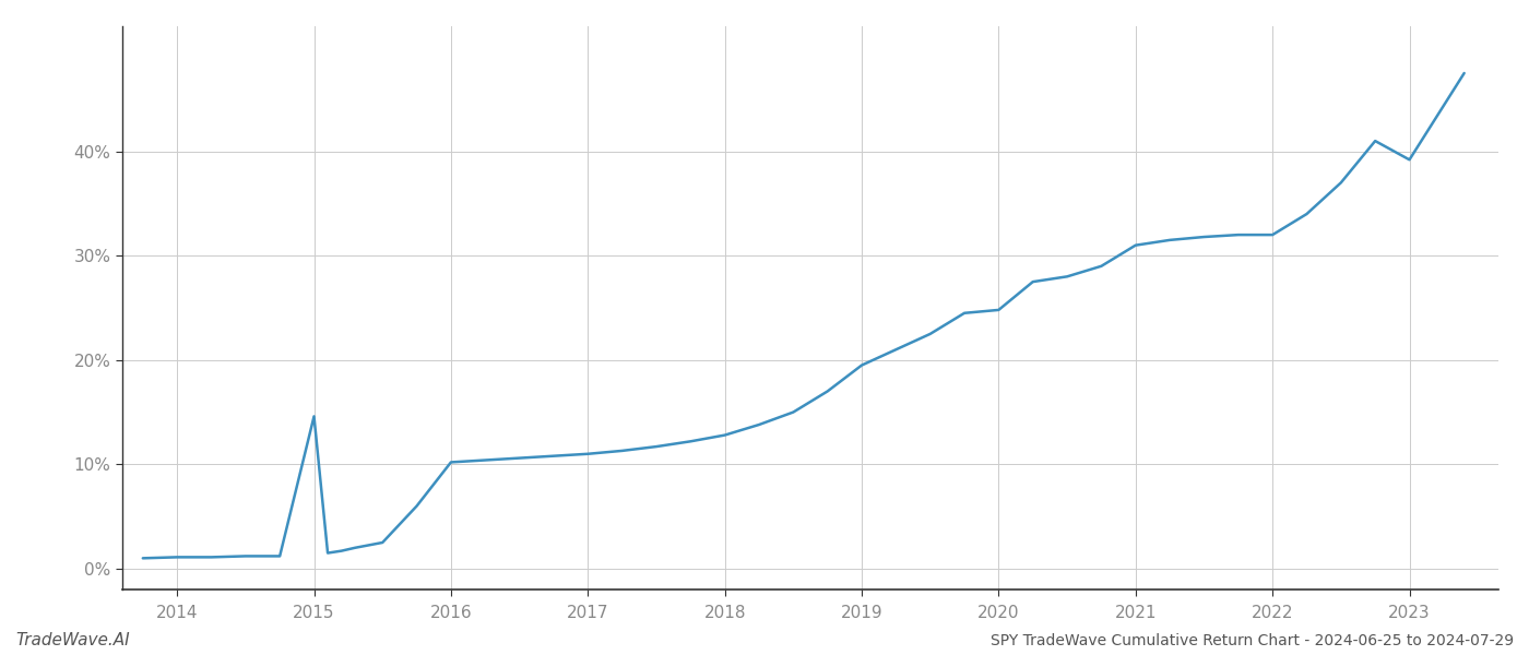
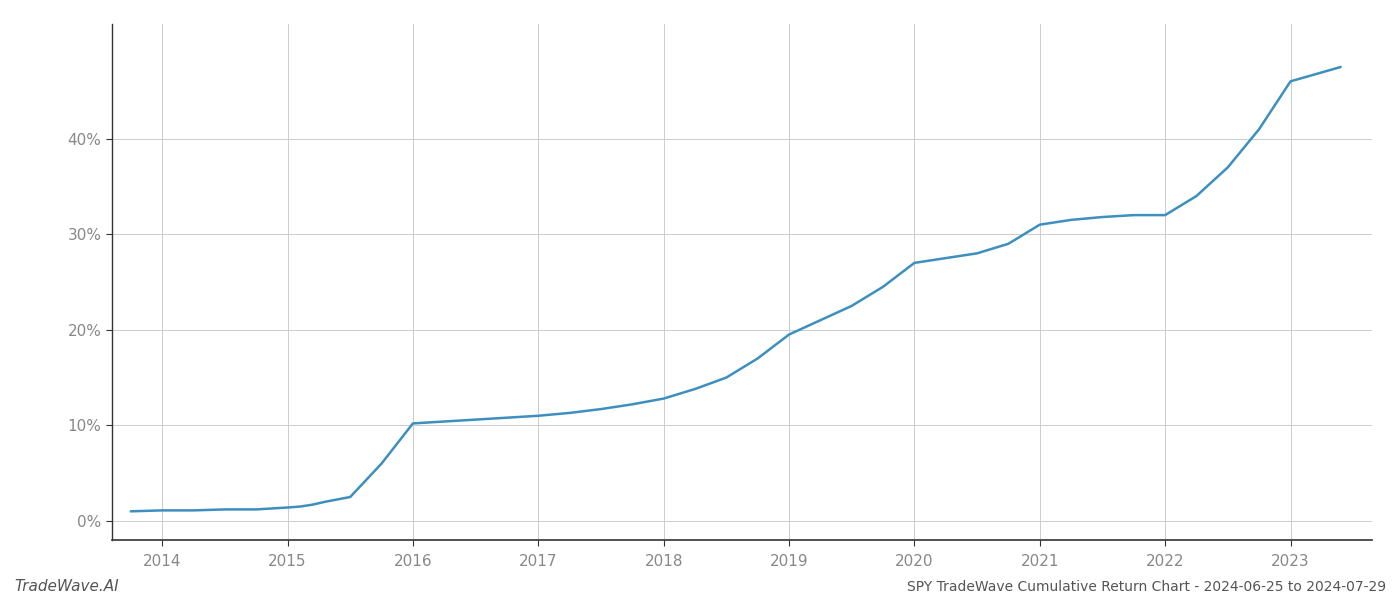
2015: 14.6% -> 1.4%
2020: 24.8% -> 27.0%
2023: 39.2% -> 46.0%
